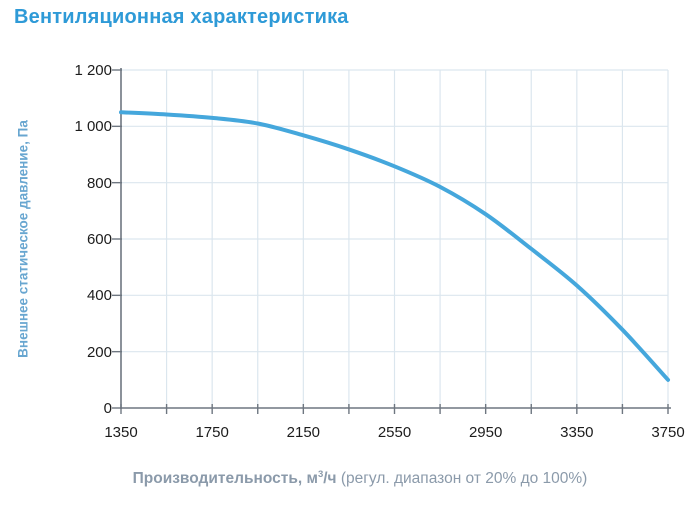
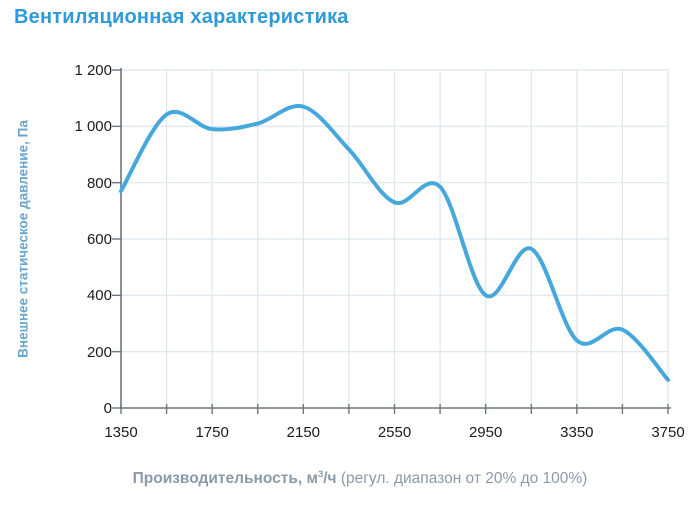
1350: 1050 -> 770
1750: 1030 -> 990
2150: 970 -> 1070
2550: 860 -> 730
2950: 690 -> 400
3350: 440 -> 240
